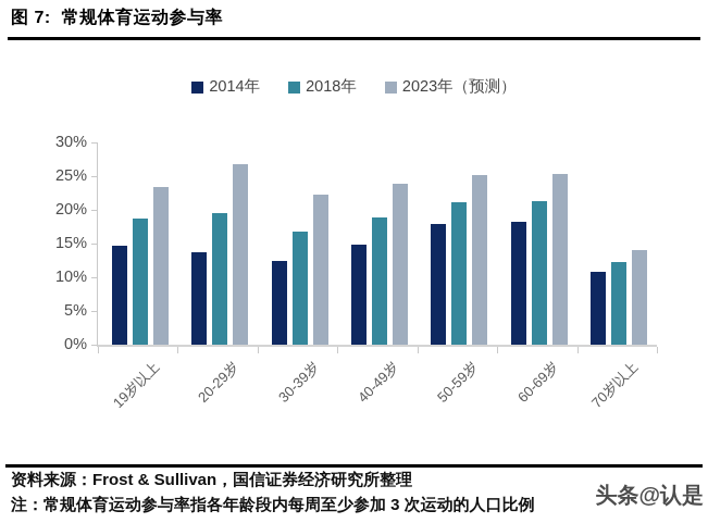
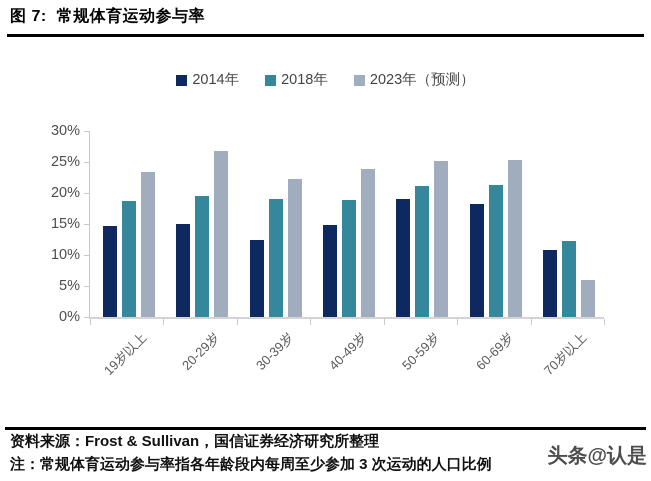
2014年/20-29岁: 14% -> 15%
2018年/30-39岁: 17% -> 19%
2014年/50-59岁: 18% -> 19%
2023年（预测）/70岁以上: 14% -> 6%
